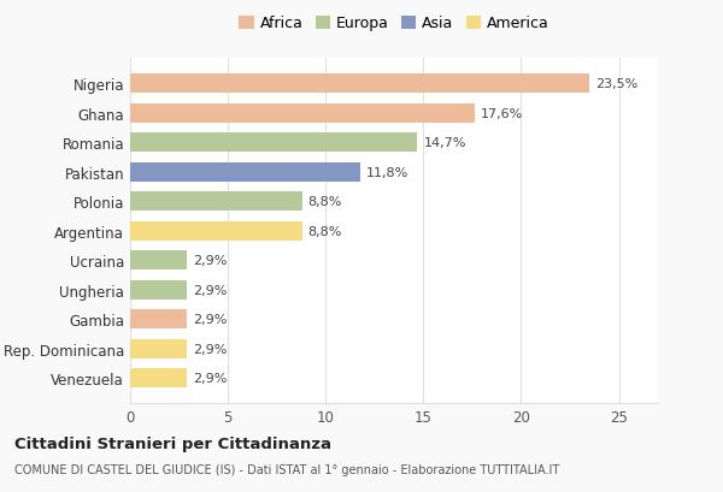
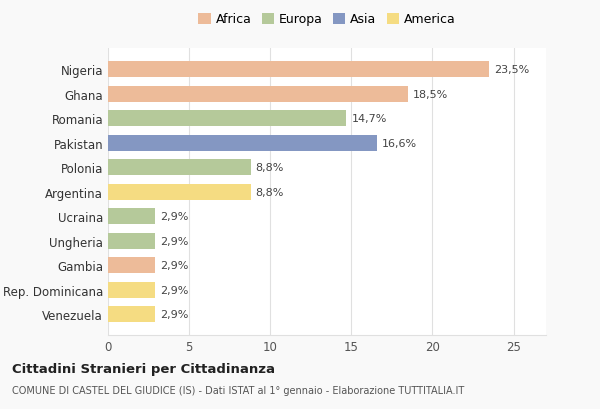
Ghana: 17,6% -> 18,5%
Pakistan: 11,8% -> 16,6%
